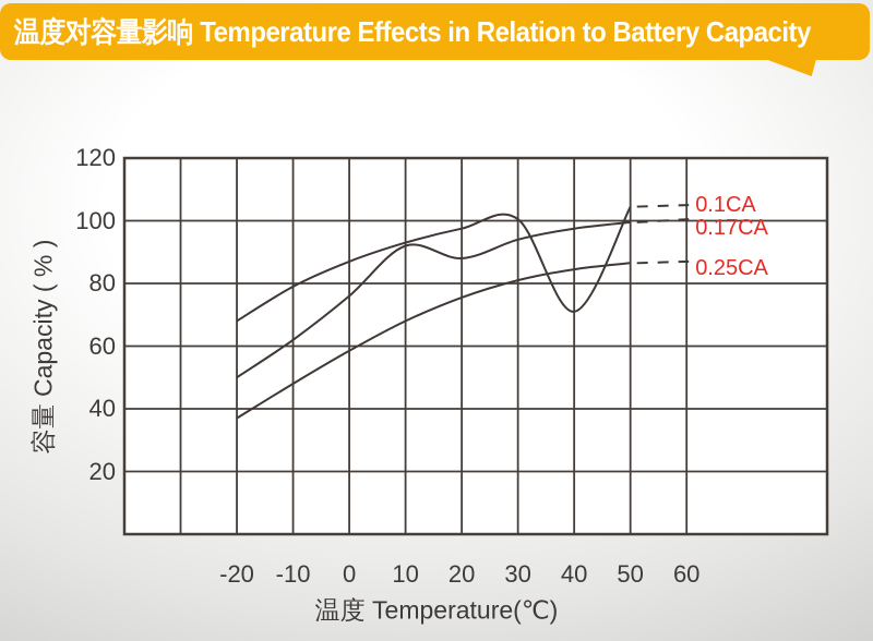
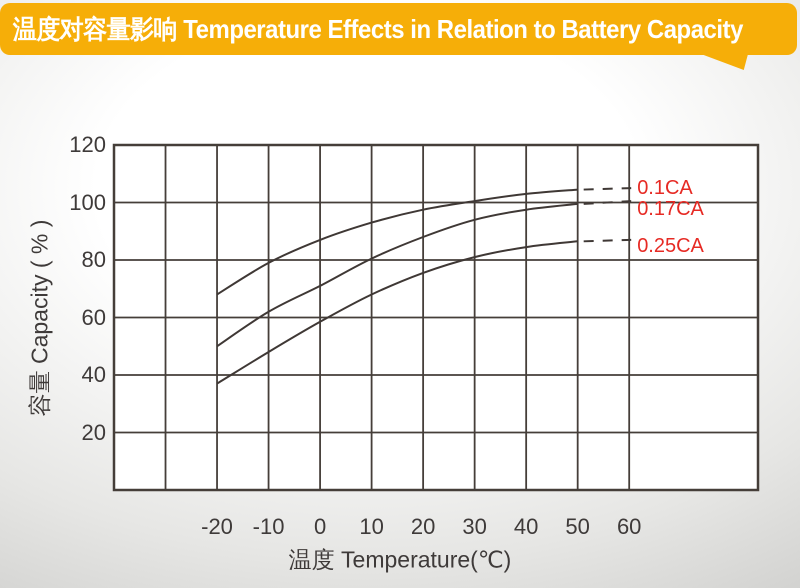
0.17CA/0: 76 -> 71
0.17CA/10: 92 -> 80
0.1CA/40: 71 -> 103
